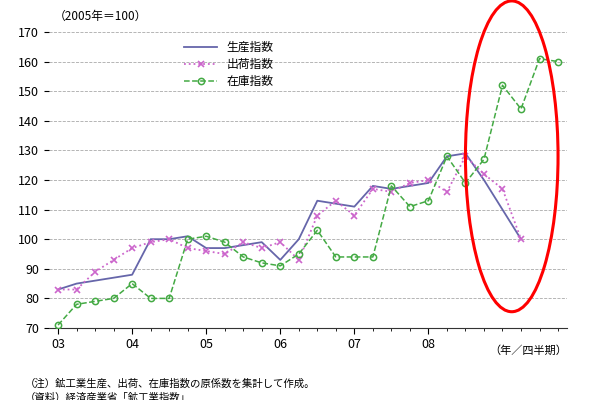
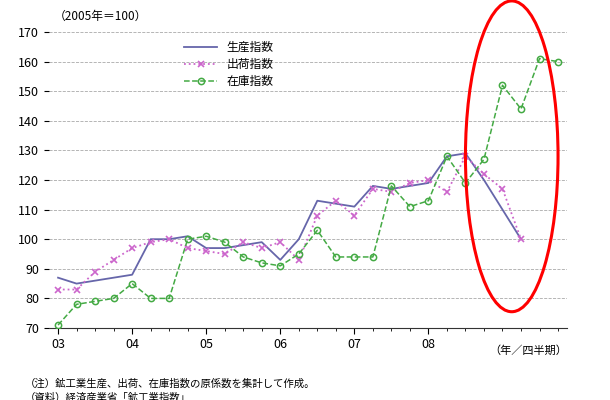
生産指数/03: 83 -> 87
